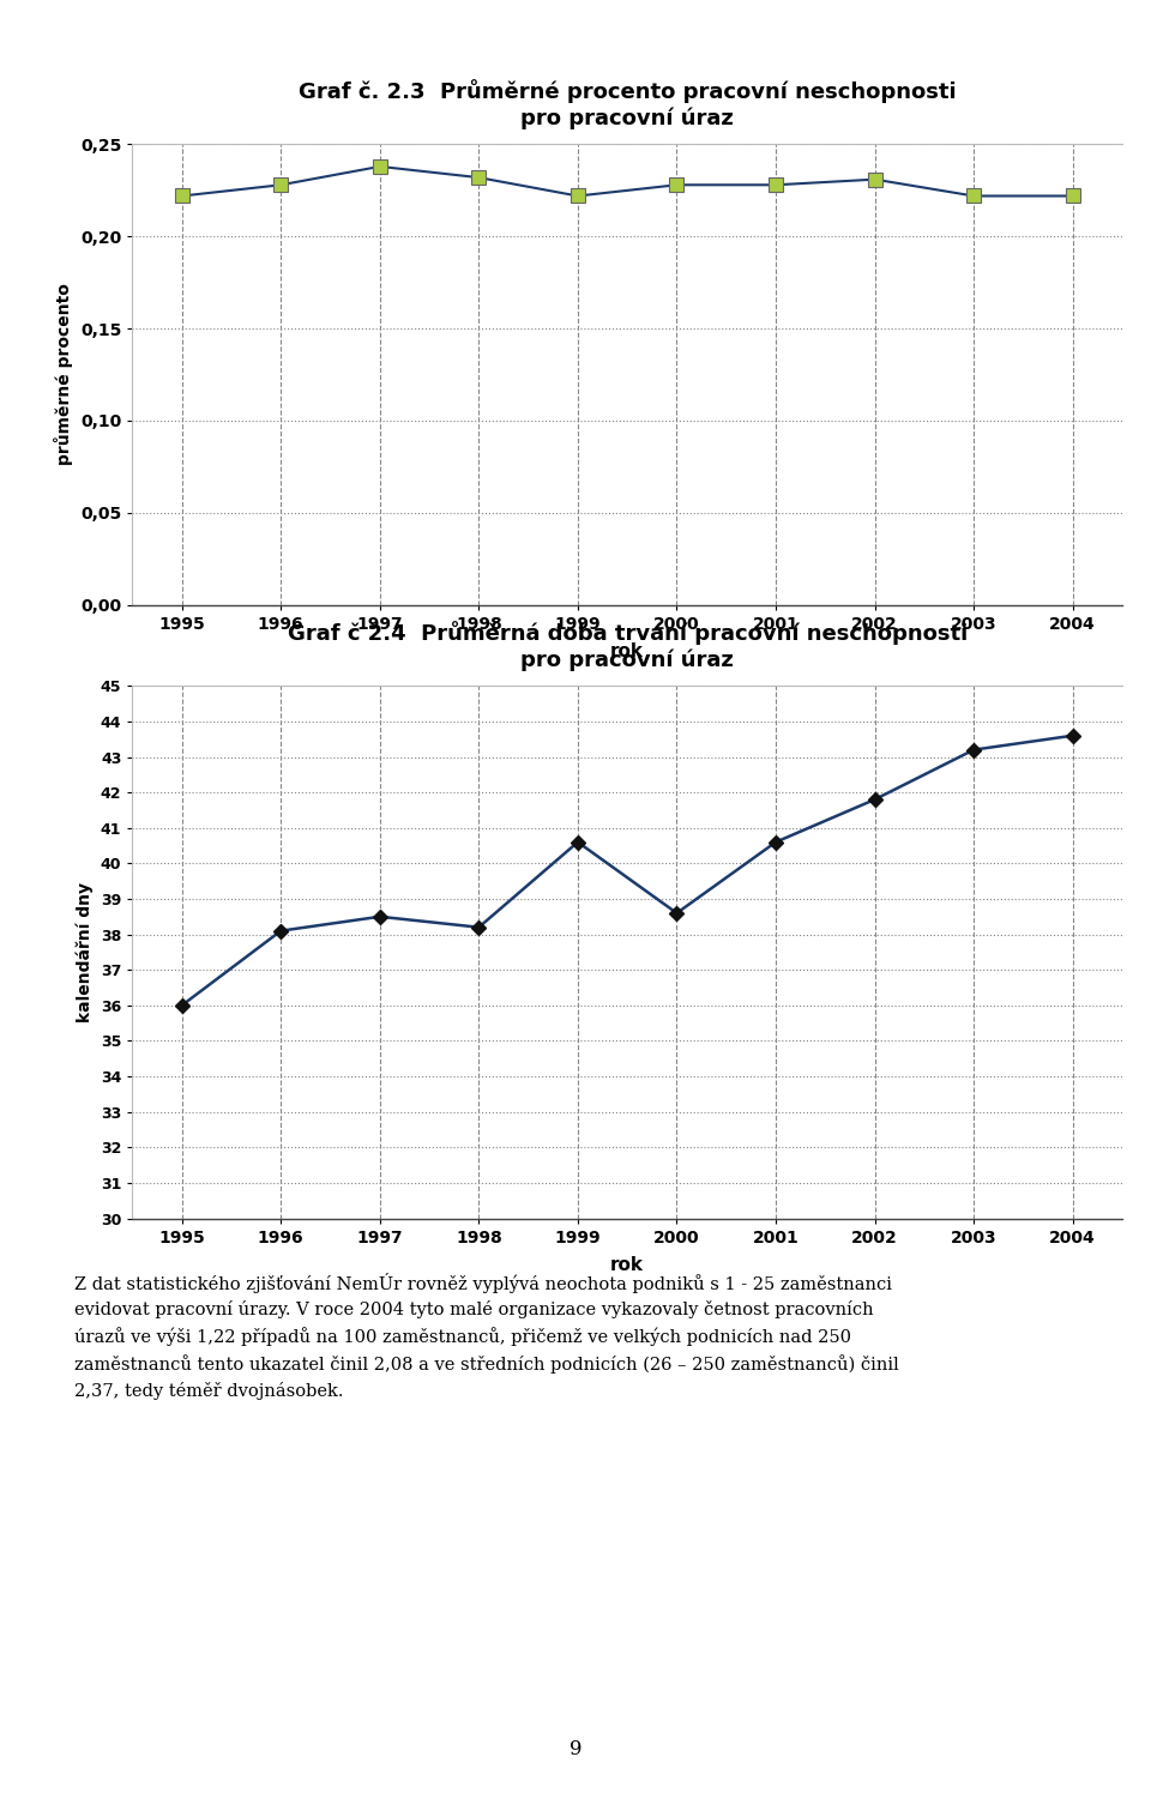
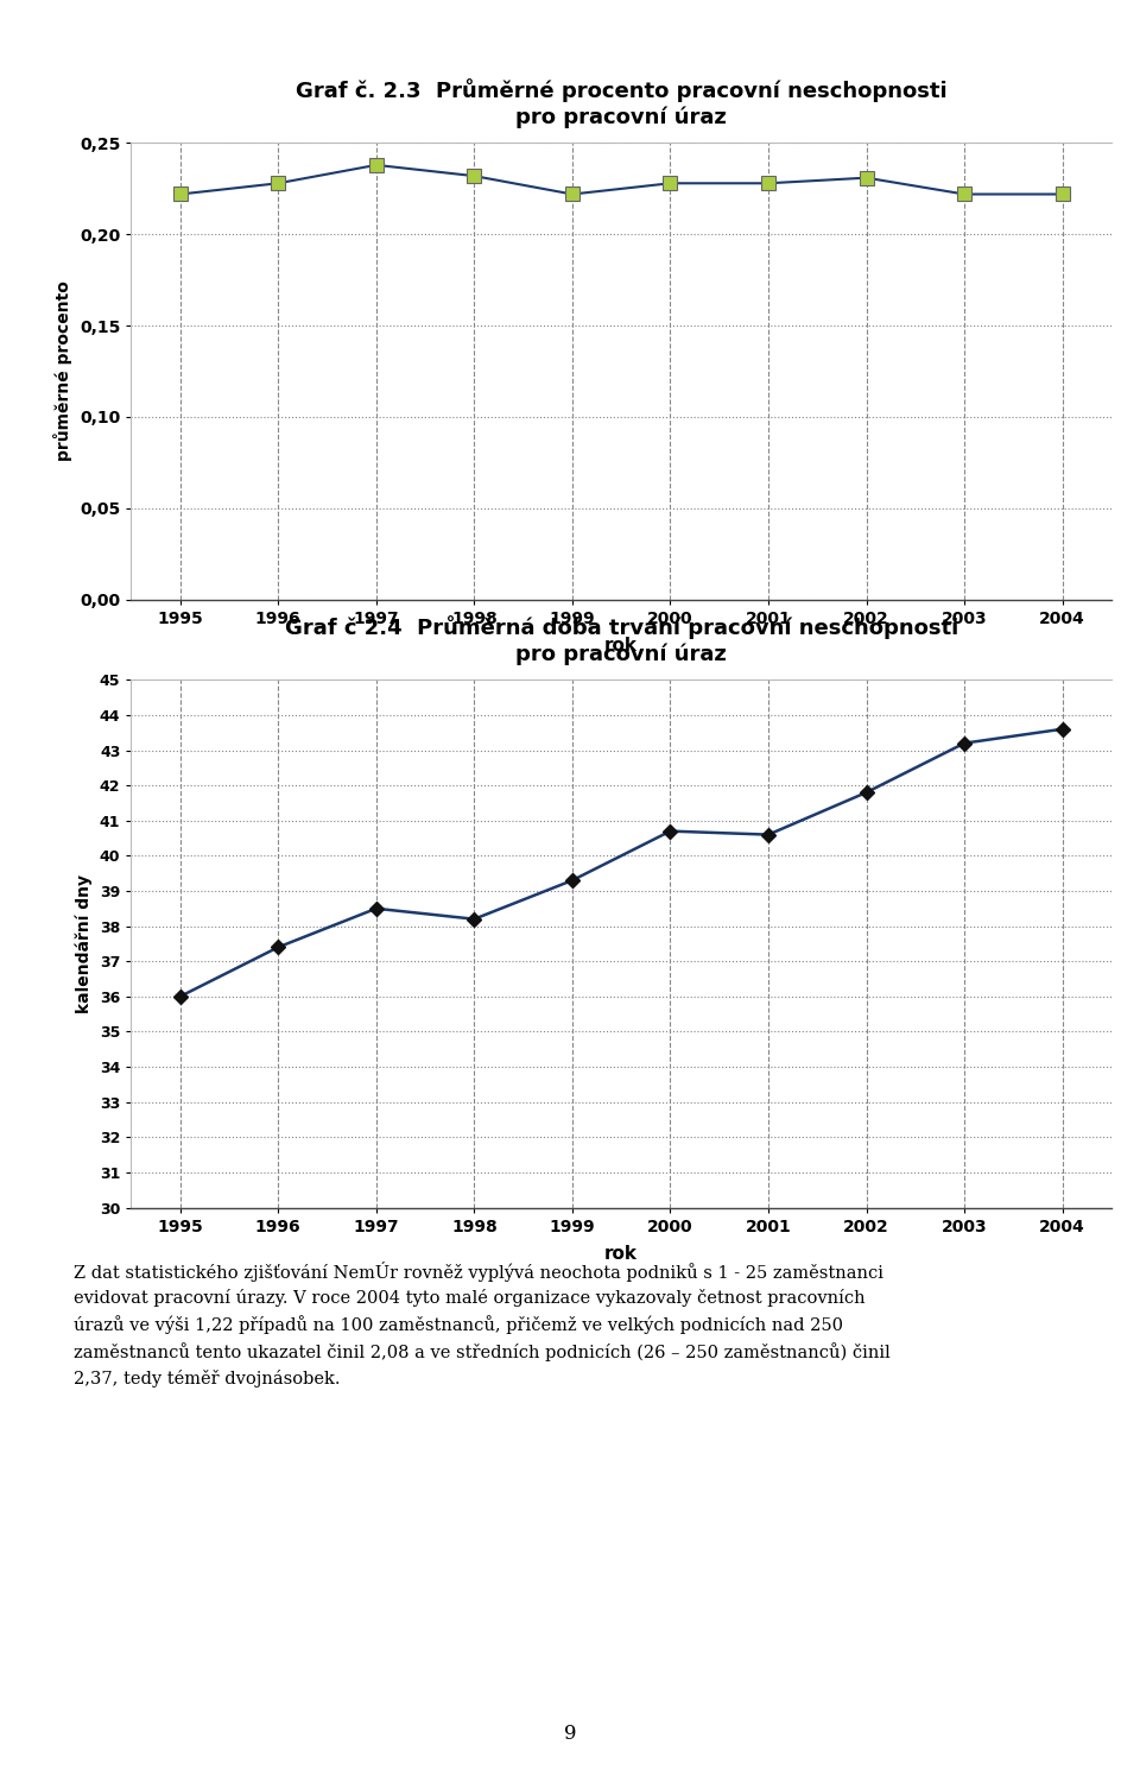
1996: 38.1 -> 37.4
1999: 40.6 -> 39.3
2000: 38.6 -> 40.7
